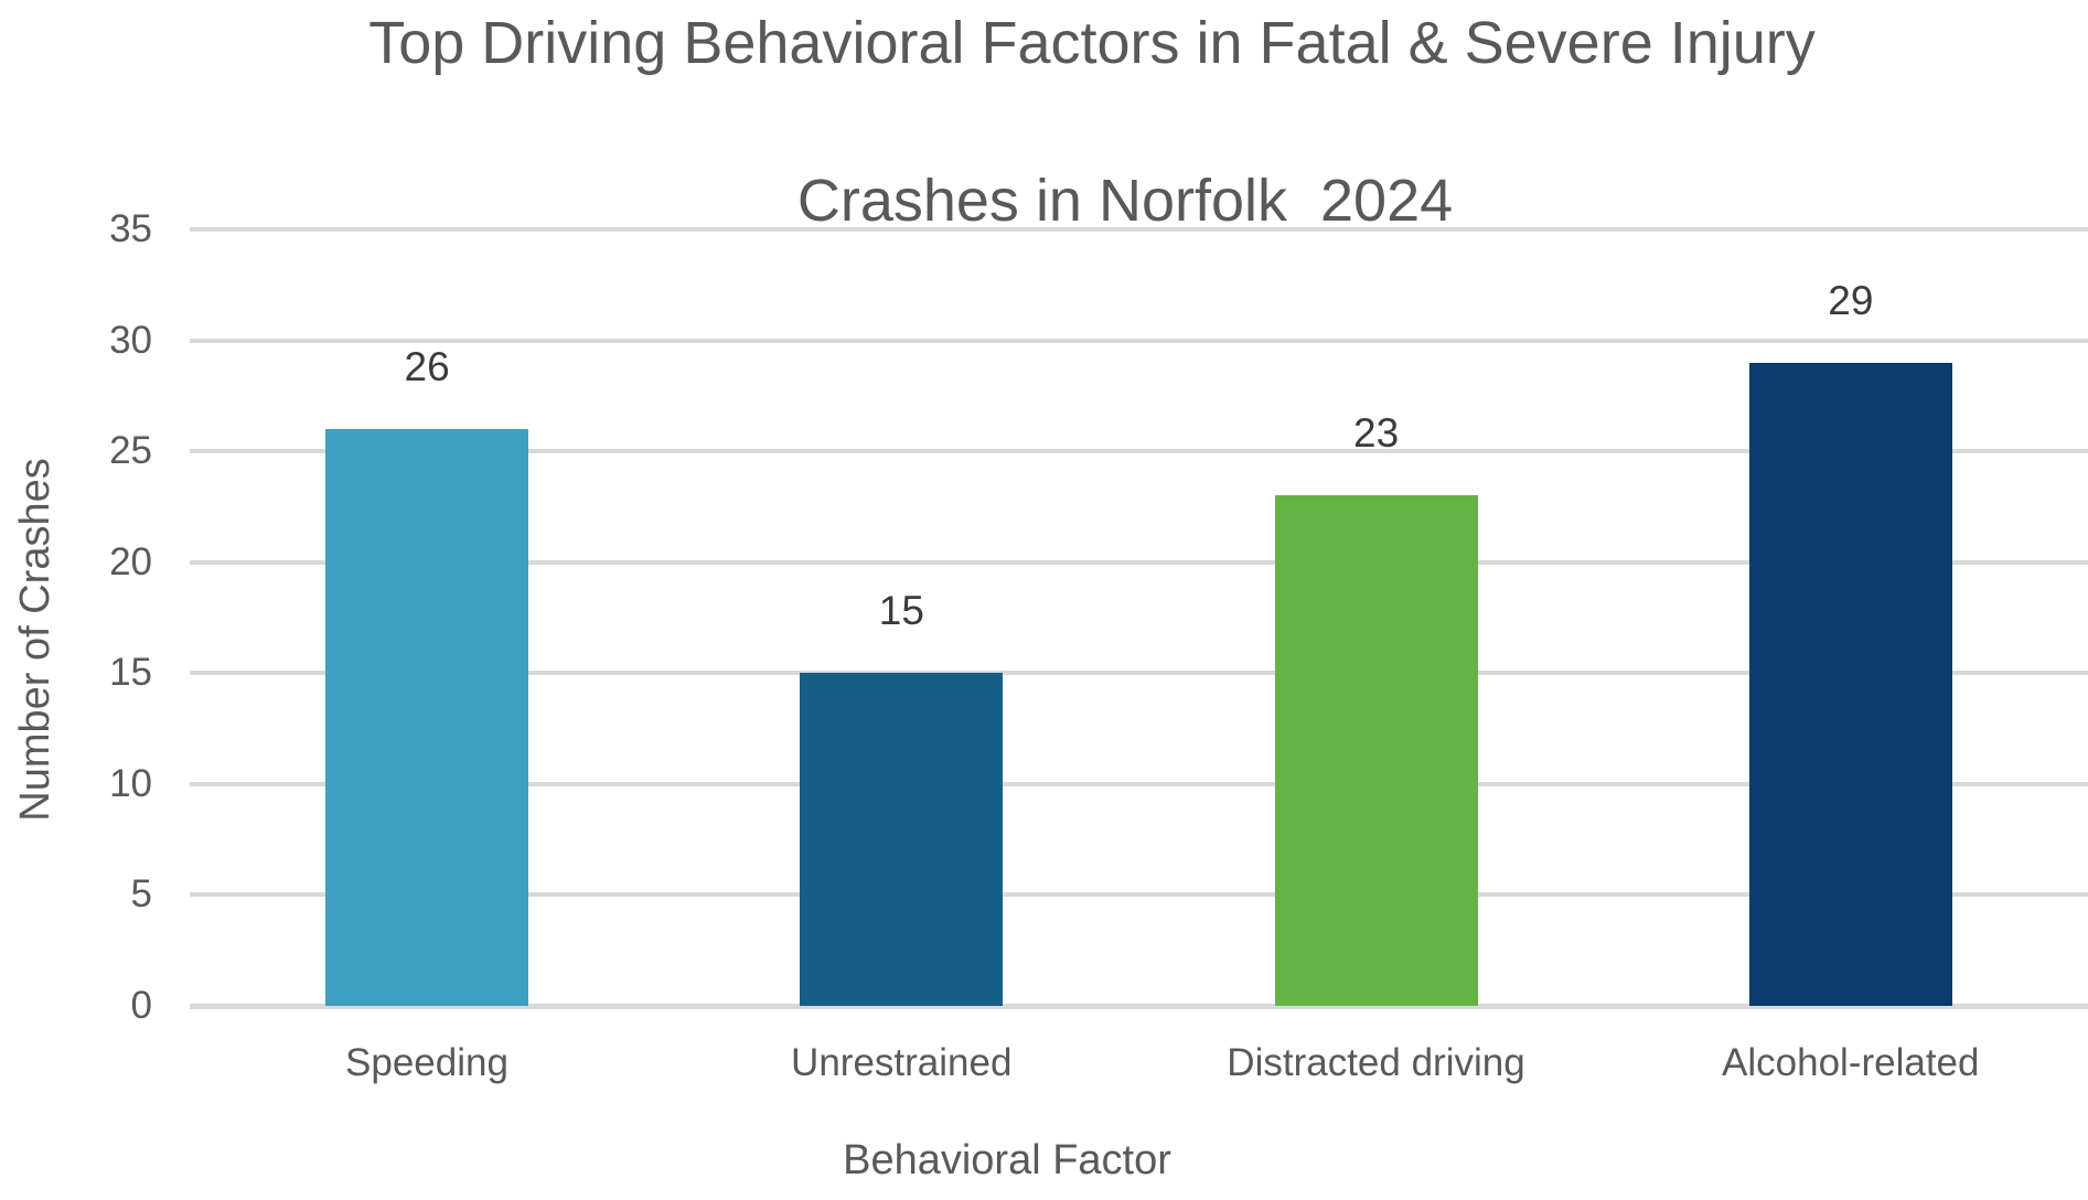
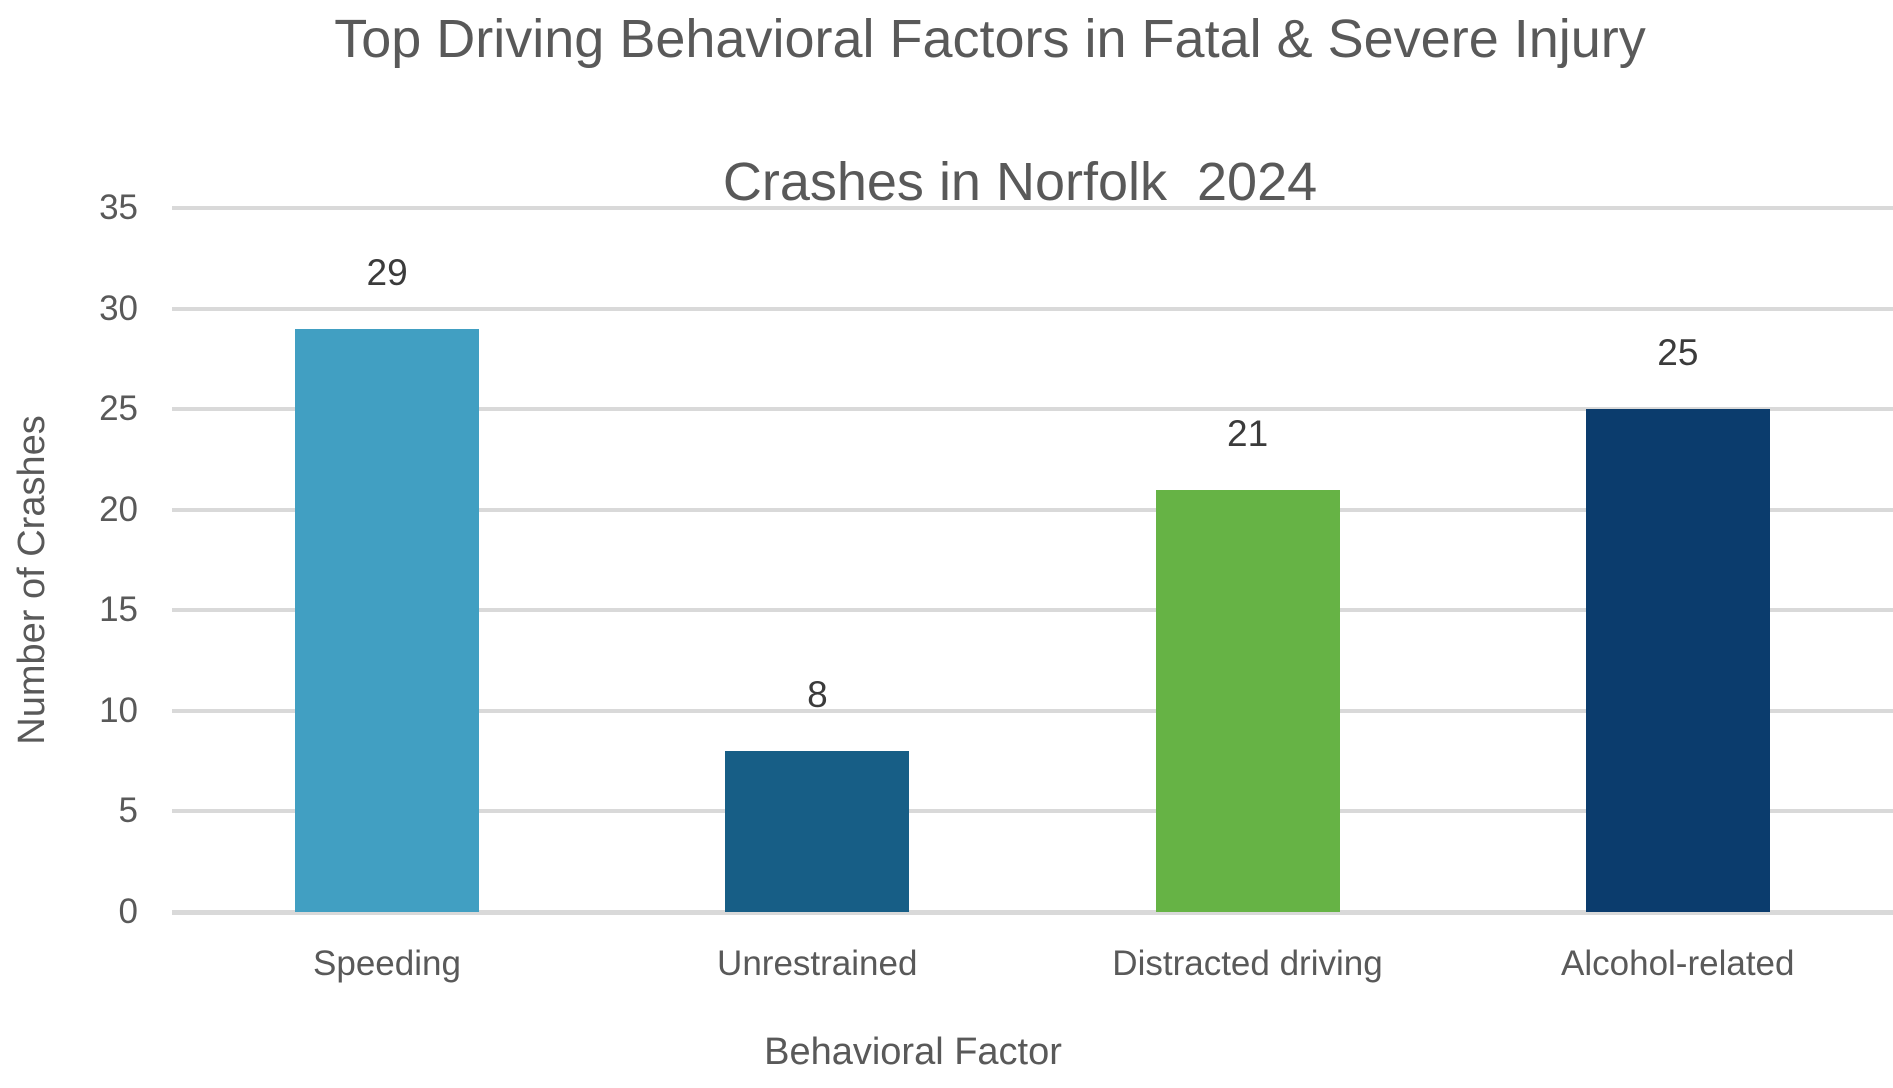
Speeding: 26 -> 29
Unrestrained: 15 -> 8
Distracted driving: 23 -> 21
Alcohol-related: 29 -> 25
